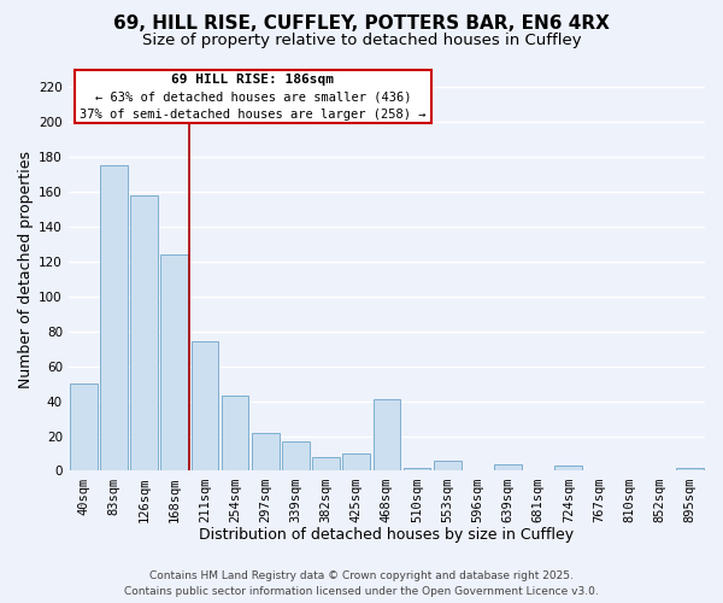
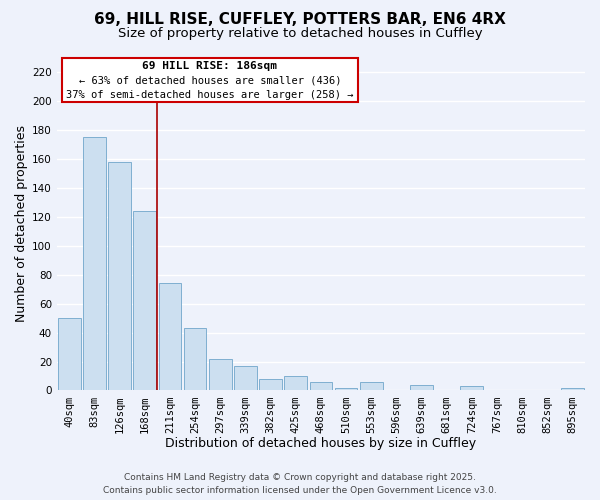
468sqm: 41 -> 6
